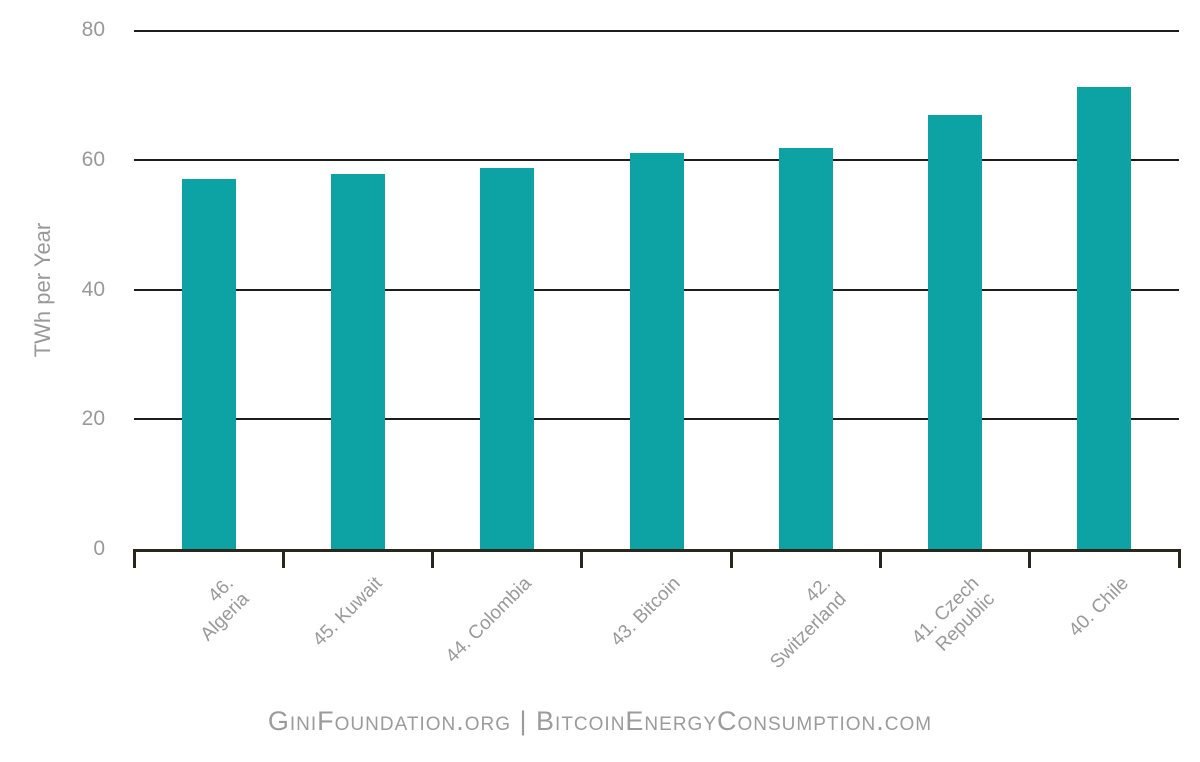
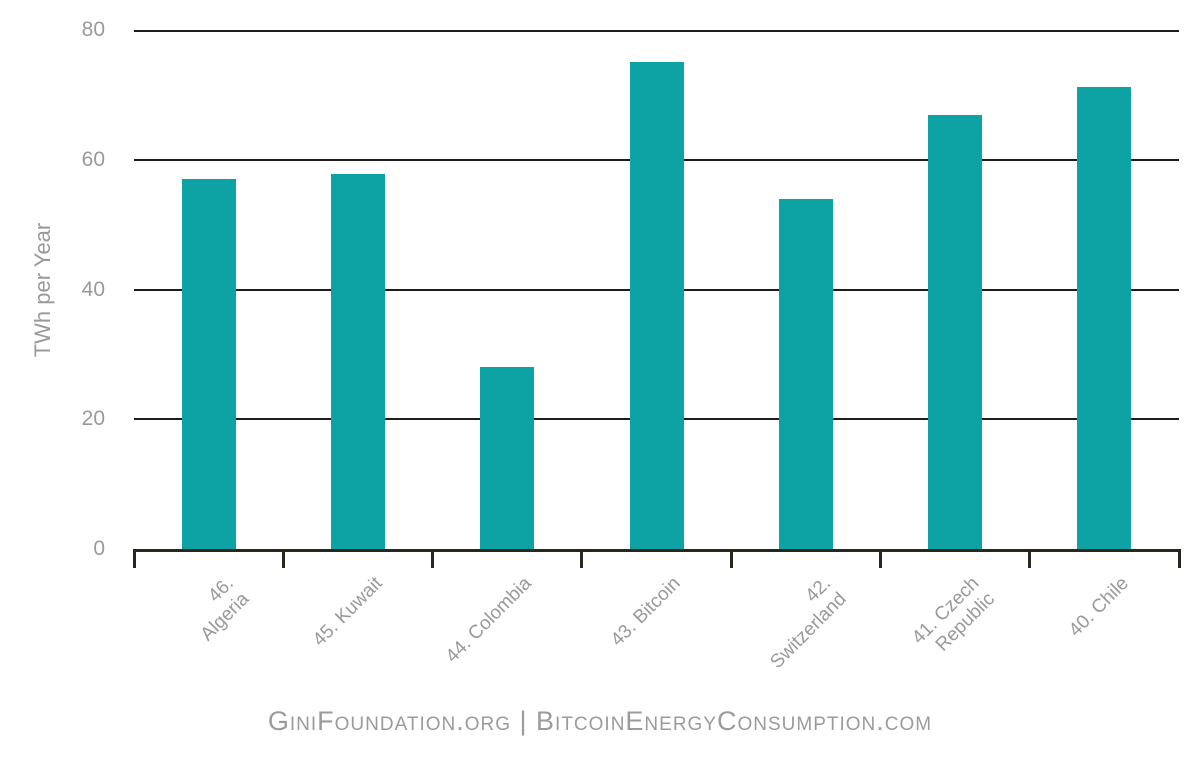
44. Colombia: 59 -> 28
43. Bitcoin: 61 -> 75
42. Switzerland: 62 -> 54
